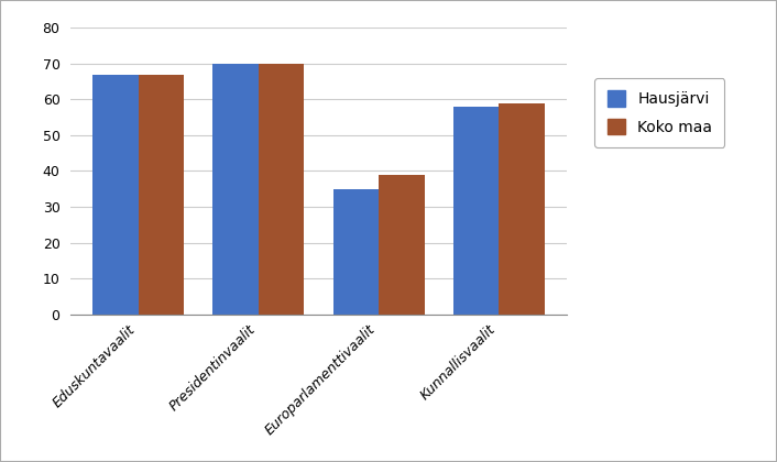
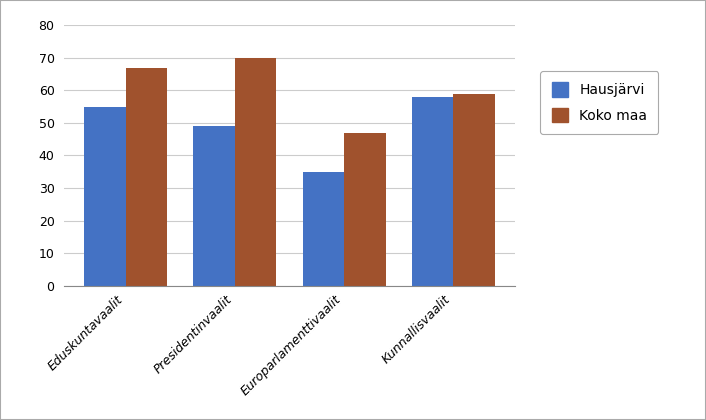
Hausjärvi/Eduskuntavaalit: 67 -> 55
Hausjärvi/Presidentinvaalit: 70 -> 49
Koko maa/Europarlamenttivaalit: 39 -> 47
